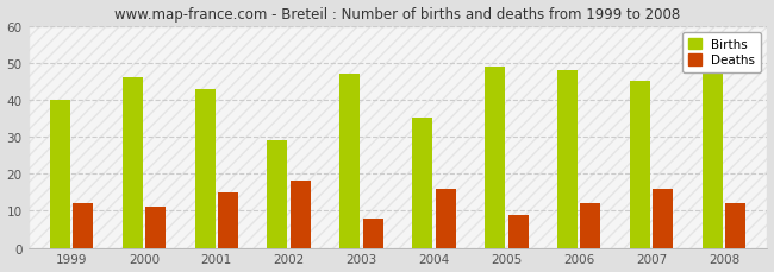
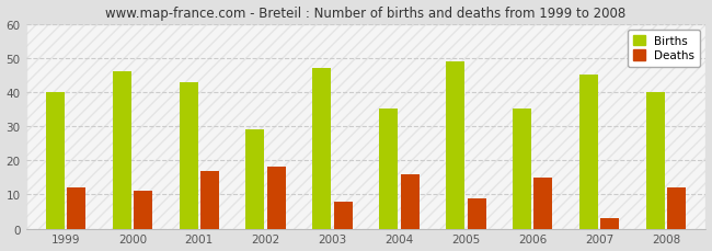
Deaths/2001: 15 -> 17
Births/2006: 48 -> 35
Deaths/2006: 12 -> 15
Deaths/2007: 16 -> 3
Births/2008: 48 -> 40
